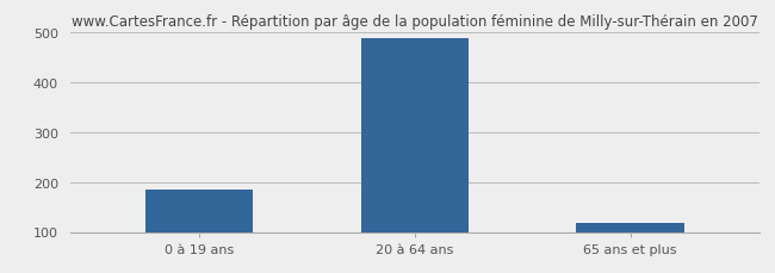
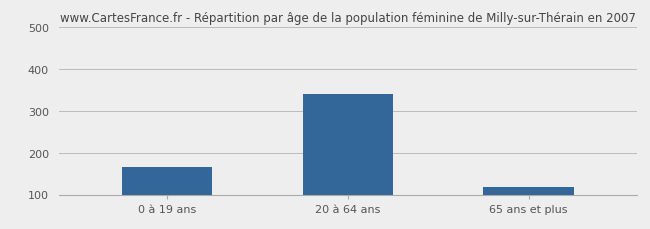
0 à 19 ans: 185 -> 165
20 à 64 ans: 487 -> 340
